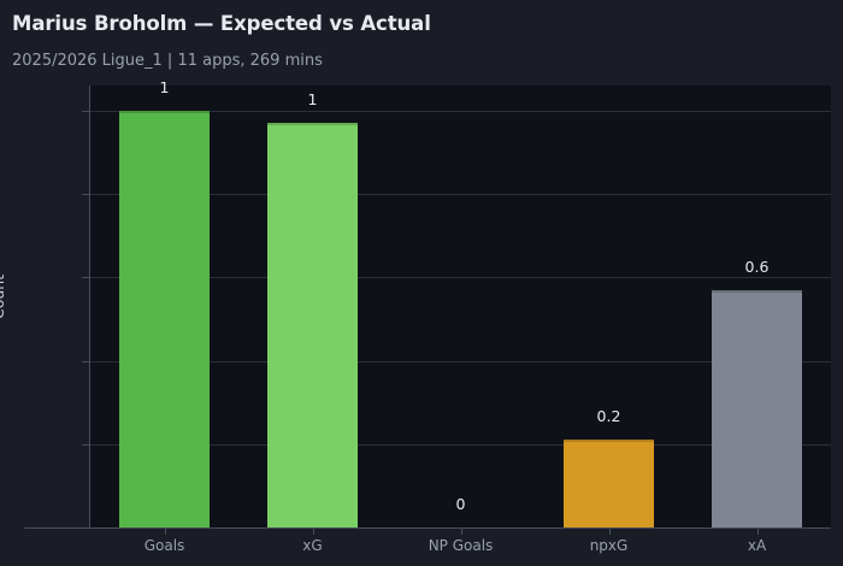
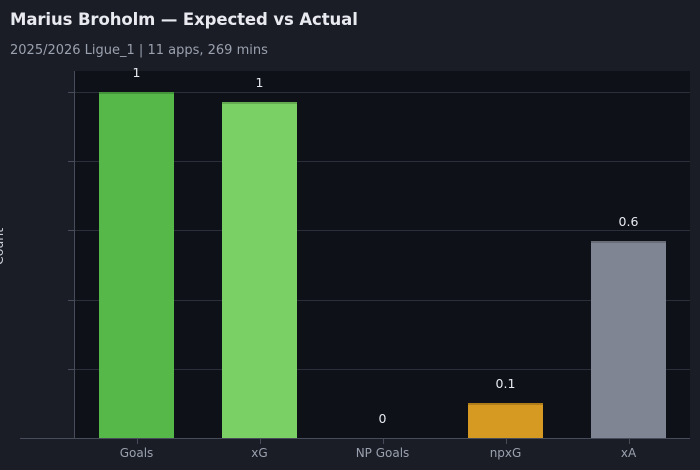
npxG: 0.2 -> 0.1
